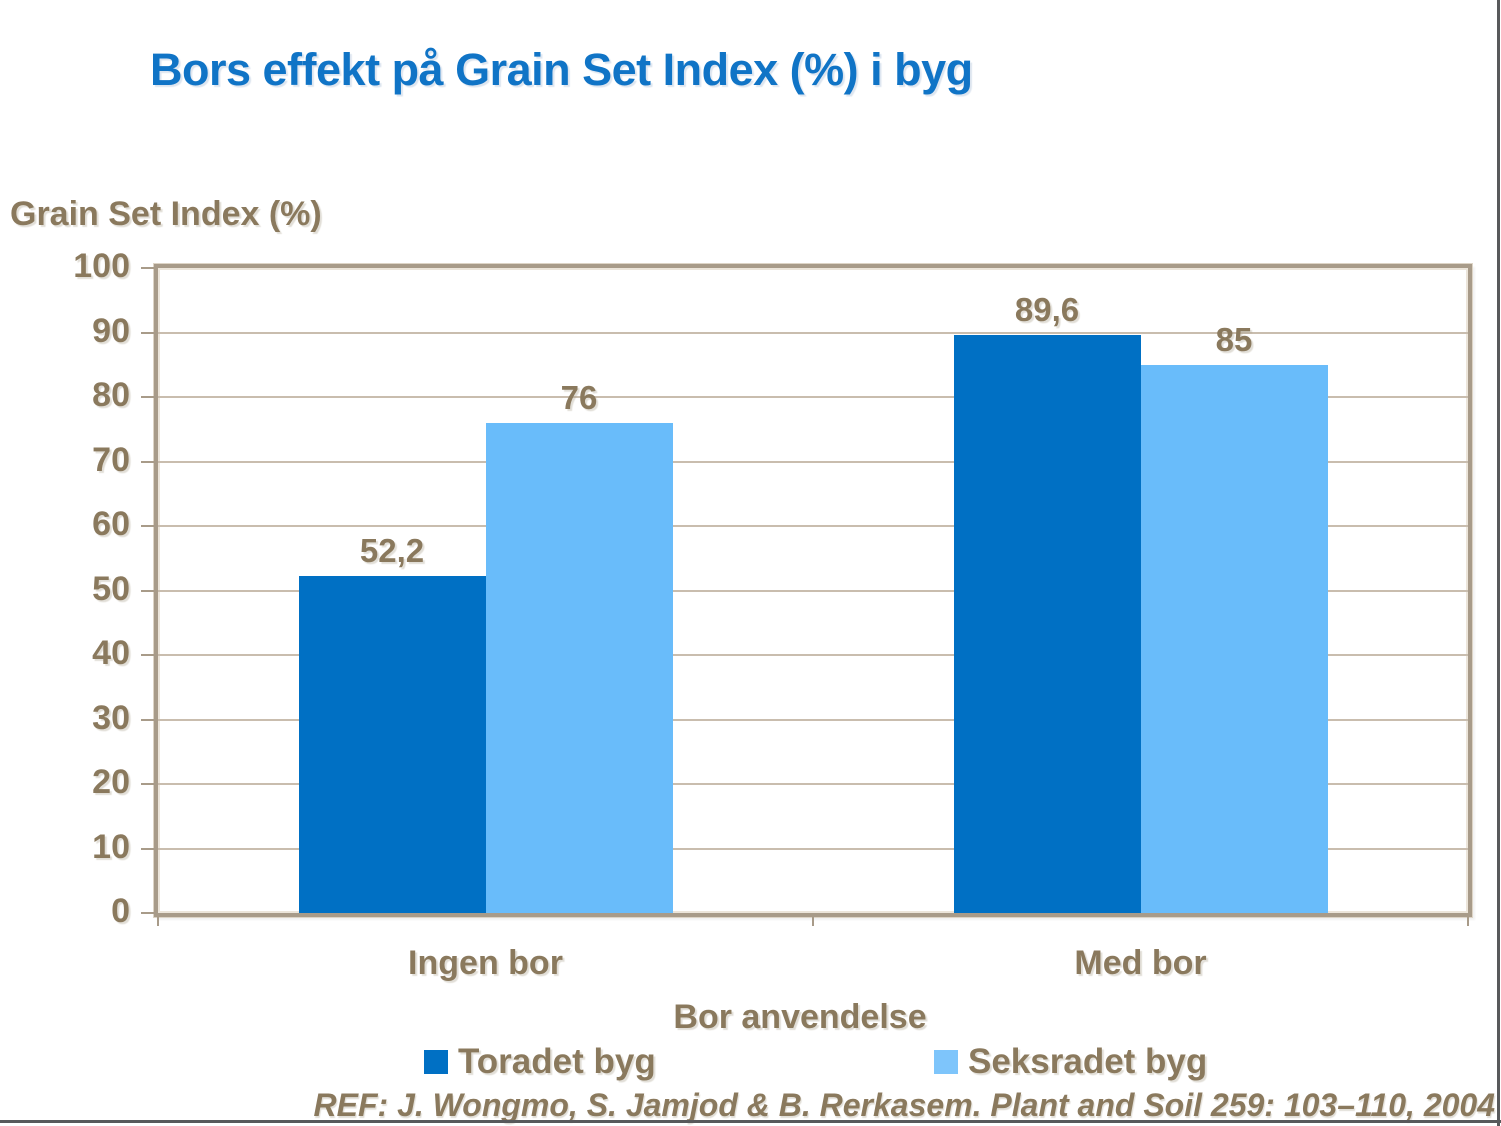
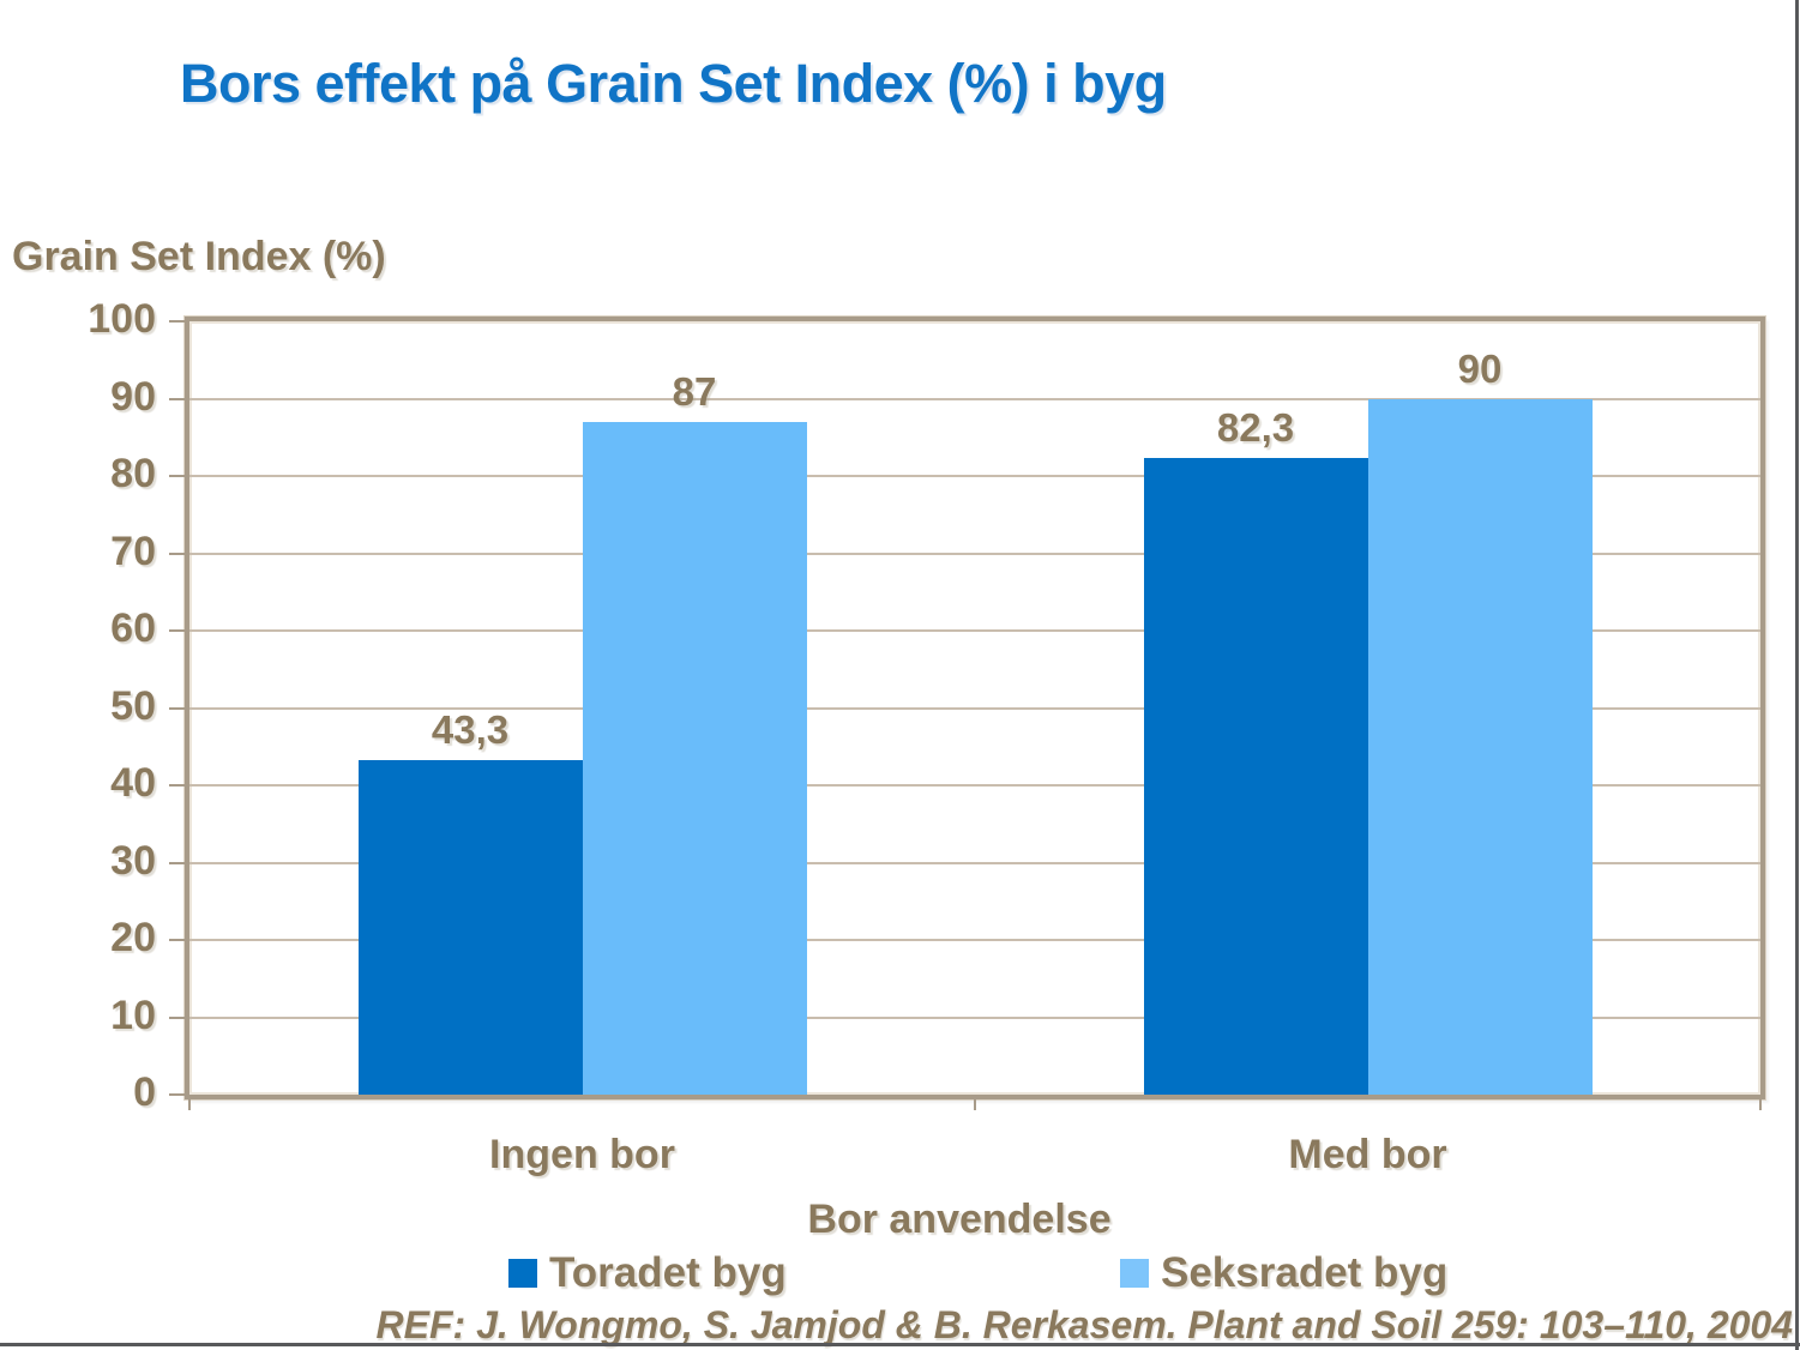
Toradet byg/Ingen bor: 52,2 -> 43,3
Seksradet byg/Ingen bor: 76 -> 87
Toradet byg/Med bor: 89,6 -> 82,3
Seksradet byg/Med bor: 85 -> 90
